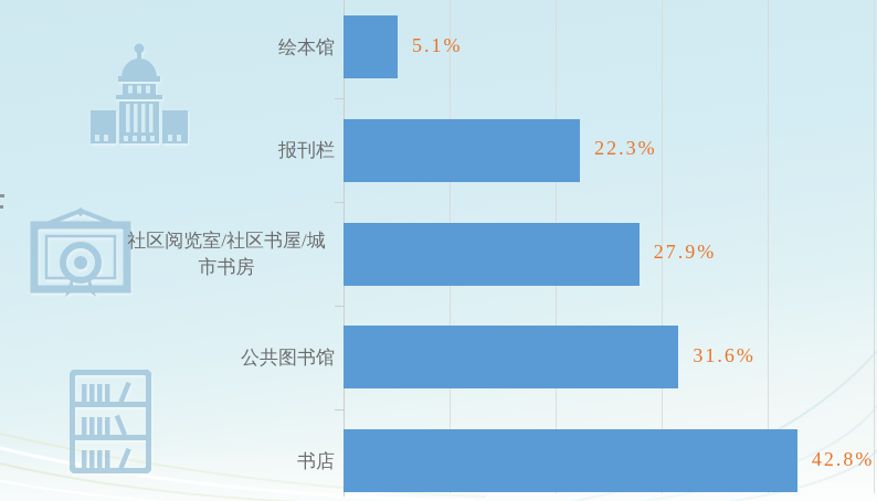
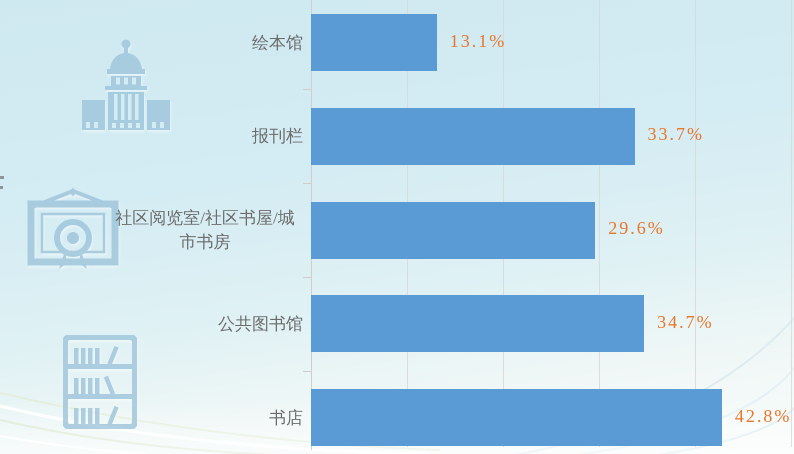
绘本馆: 5.1% -> 13.1%
报刊栏: 22.3% -> 33.7%
社区阅览室/社区书屋/城市书房: 27.9% -> 29.6%
公共图书馆: 31.6% -> 34.7%
